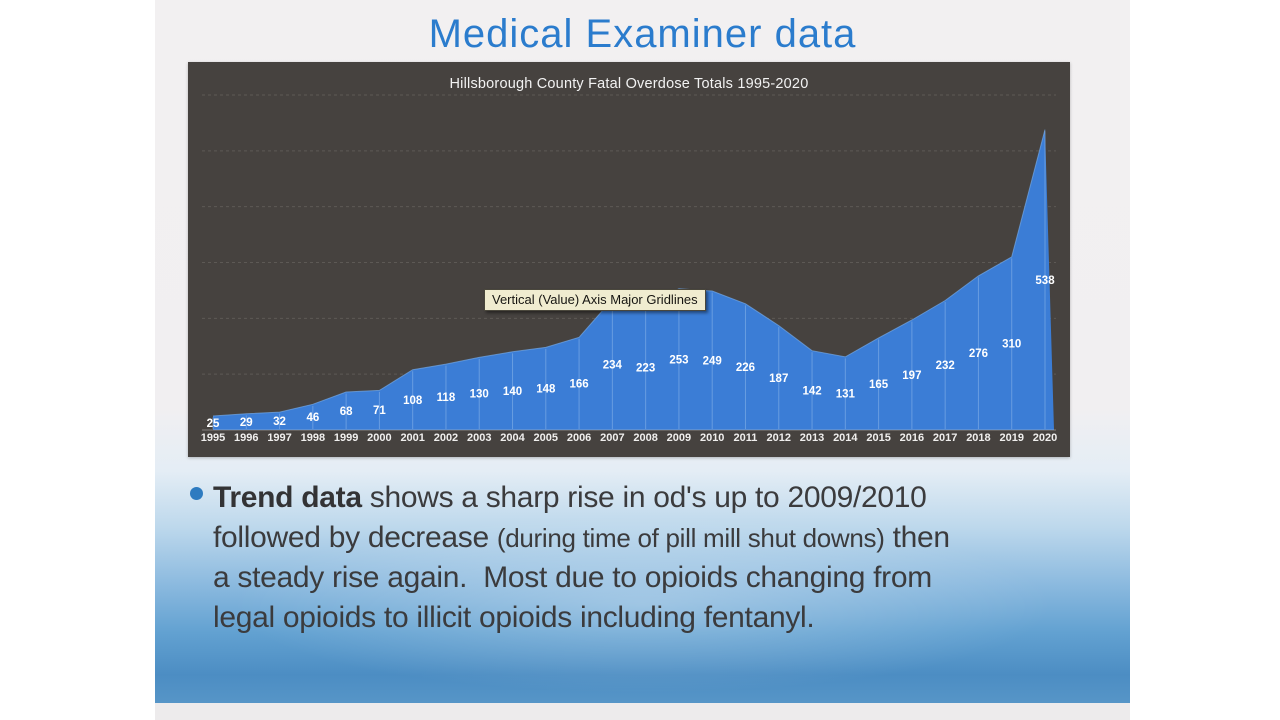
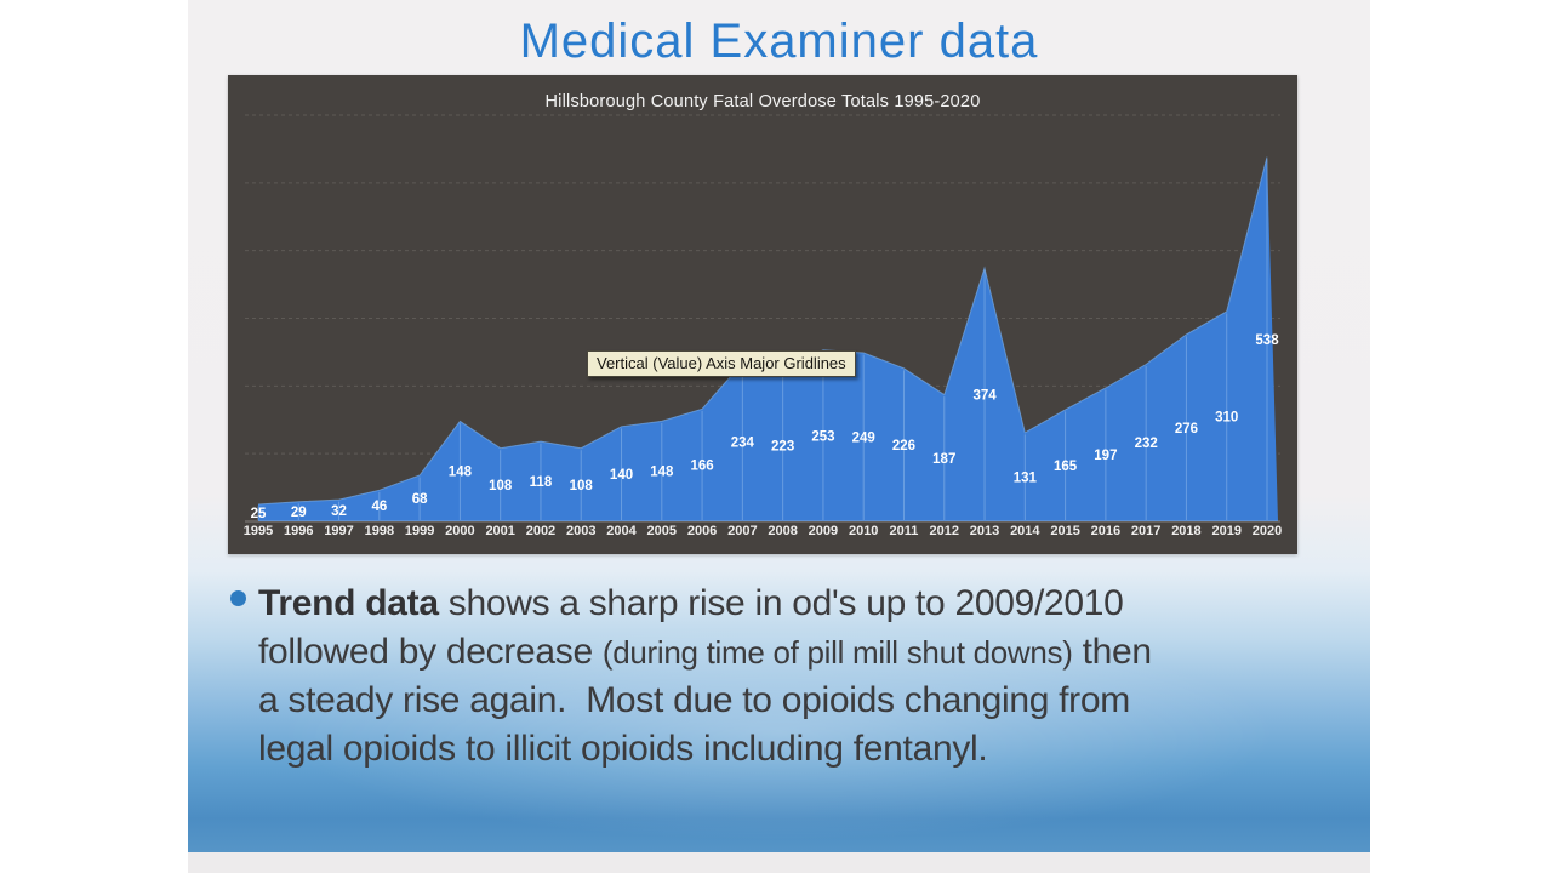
2000: 71 -> 148
2003: 130 -> 108
2013: 142 -> 374
